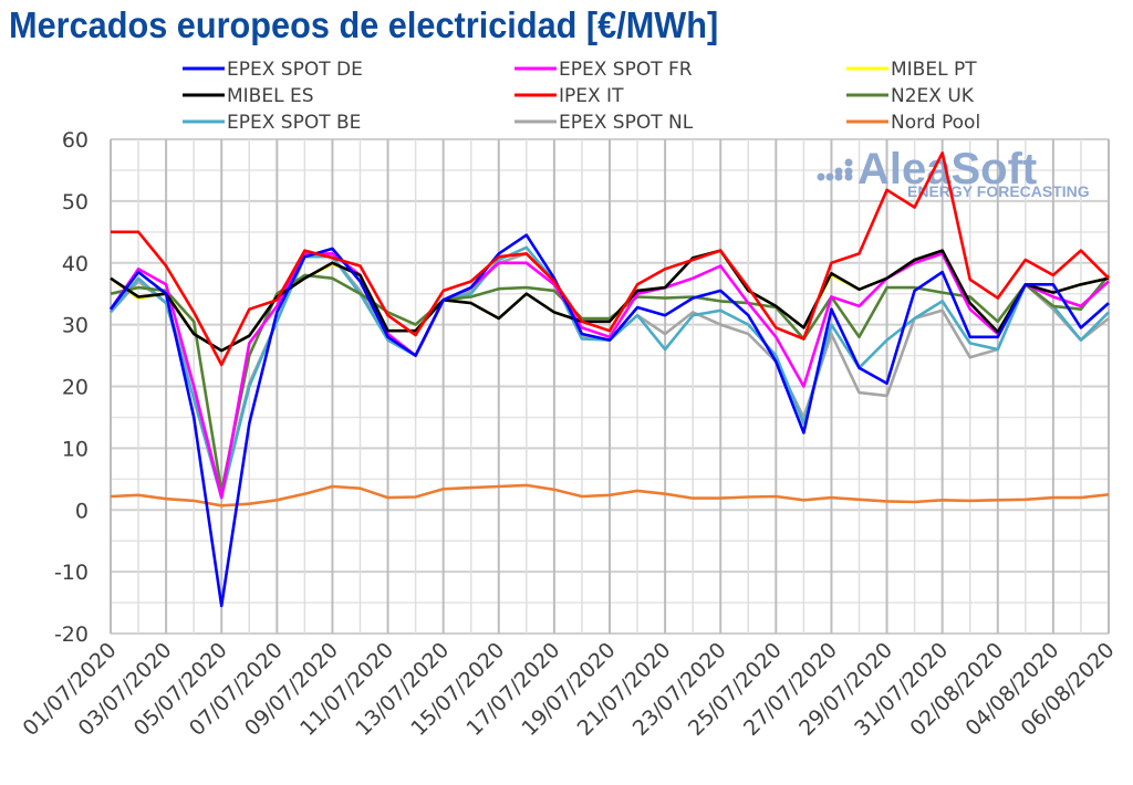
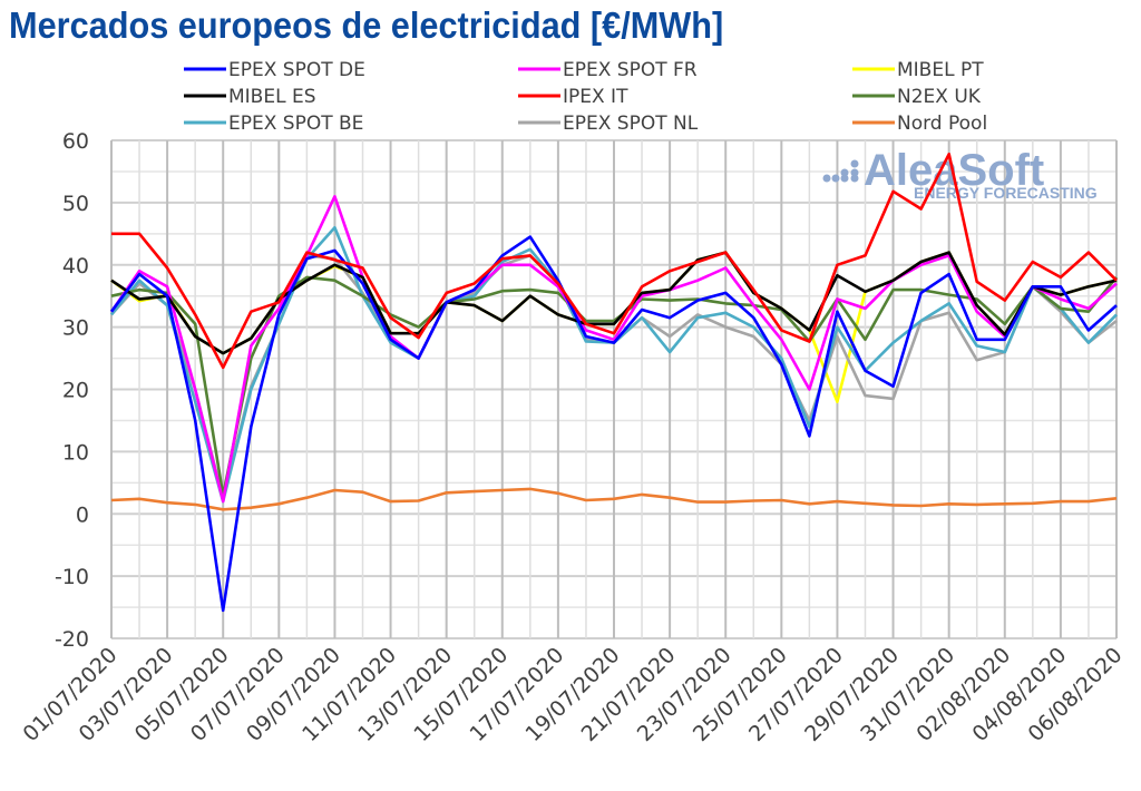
EPEX SPOT FR/09/07/2020: 42 -> 51
EPEX SPOT BE/09/07/2020: 41 -> 46
MIBEL PT/27/07/2020: 38 -> 18
